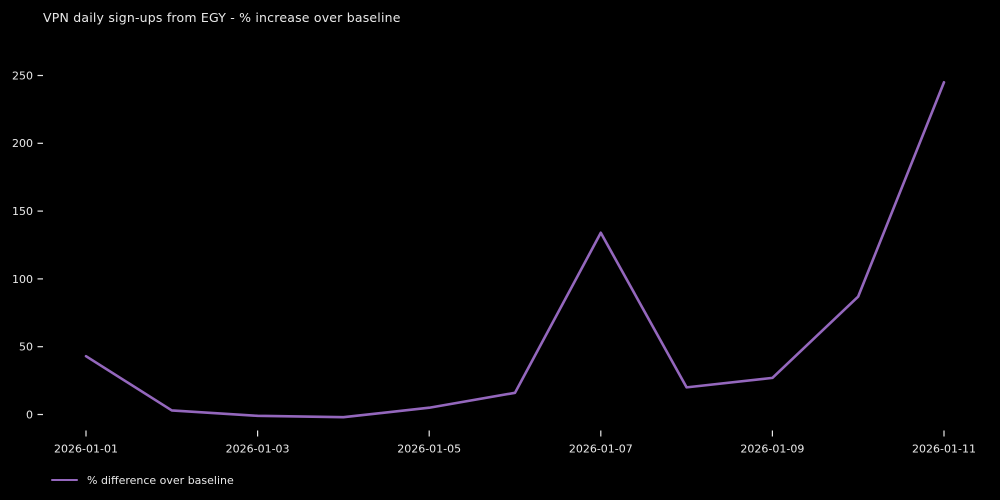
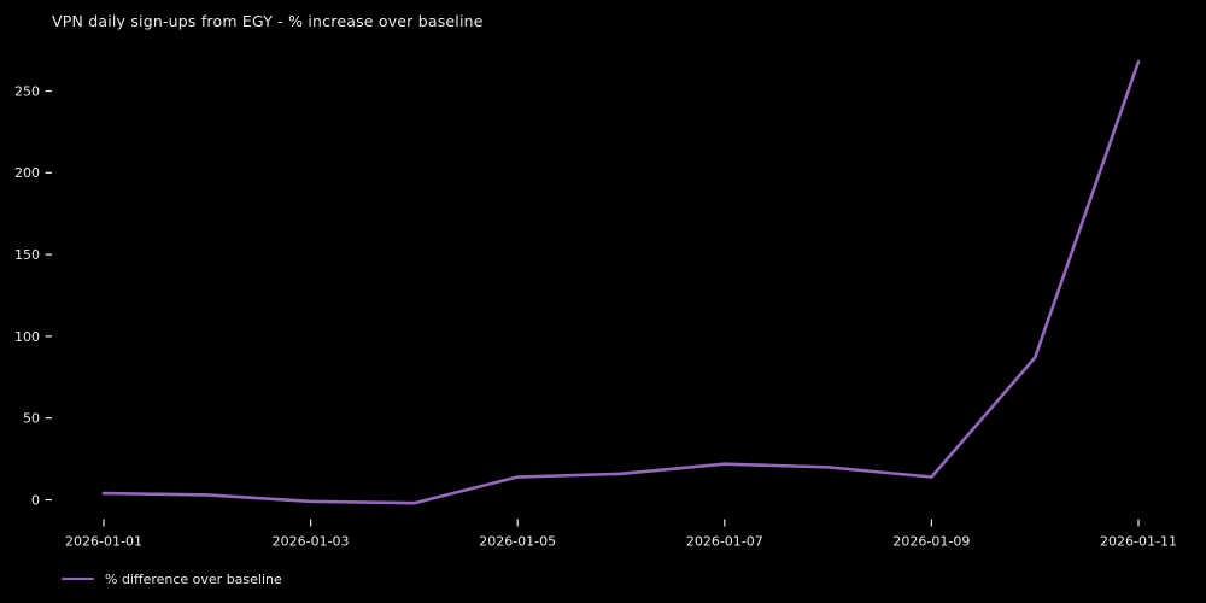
2026-01-01: 43 -> 4
2026-01-05: 5 -> 14
2026-01-07: 134 -> 22
2026-01-09: 27 -> 14
2026-01-11: 245 -> 268
